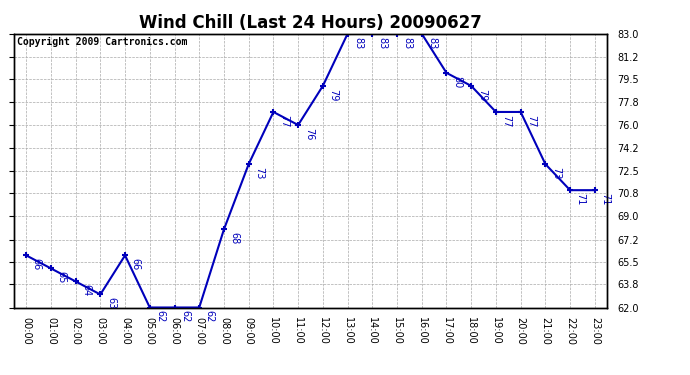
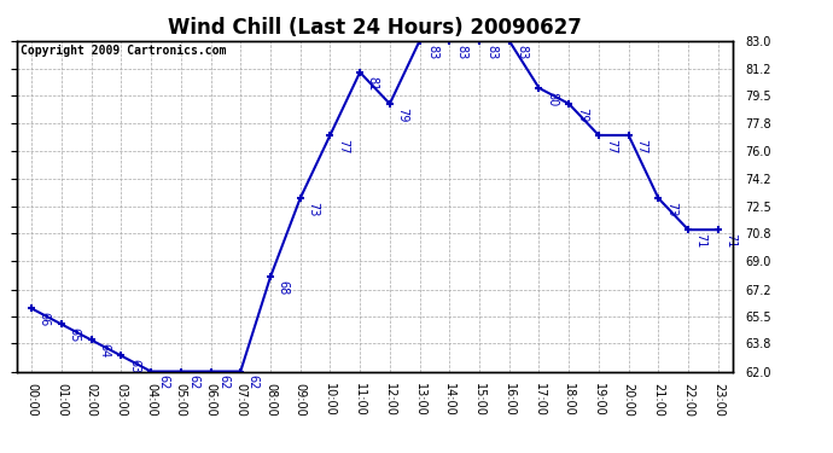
04:00: 66 -> 62
11:00: 76 -> 81
